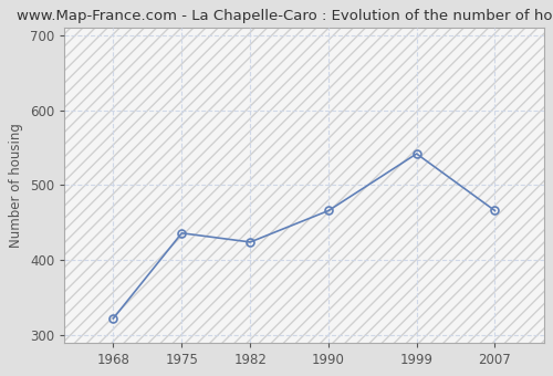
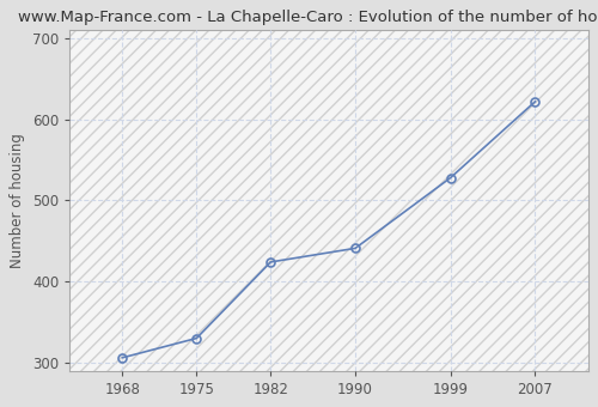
1968: 322 -> 306
1975: 436 -> 330
1990: 466 -> 441
1999: 542 -> 528
2007: 466 -> 622
